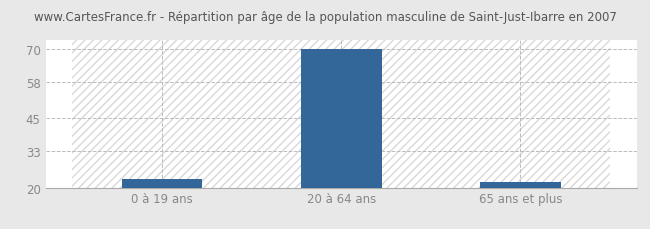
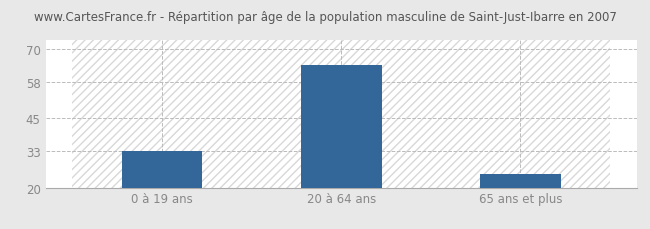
0 à 19 ans: 23 -> 33
20 à 64 ans: 70 -> 64
65 ans et plus: 22 -> 25
